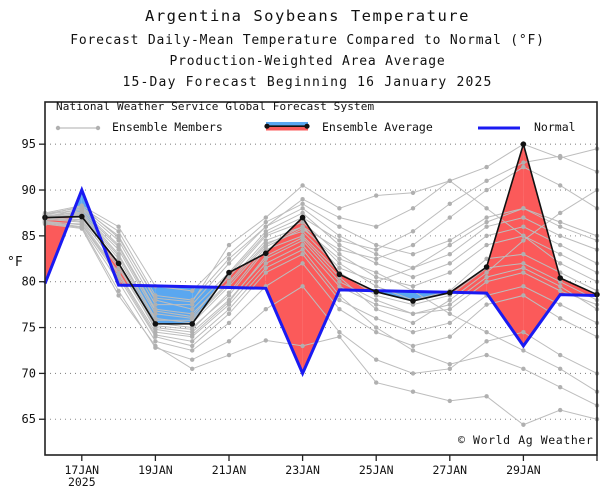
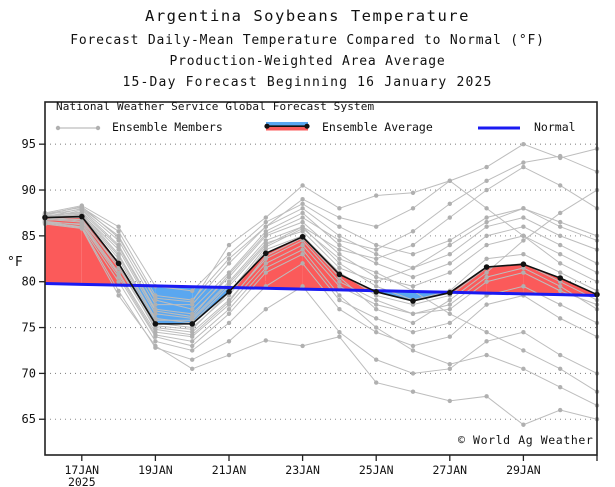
Normal/17JAN: 90 -> 80
Ensemble Average/21JAN: 81 -> 79
Ensemble Average/23JAN: 87 -> 85
Normal/23JAN: 70 -> 79
Ensemble Average/29JAN: 95 -> 82
Normal/29JAN: 73 -> 79
